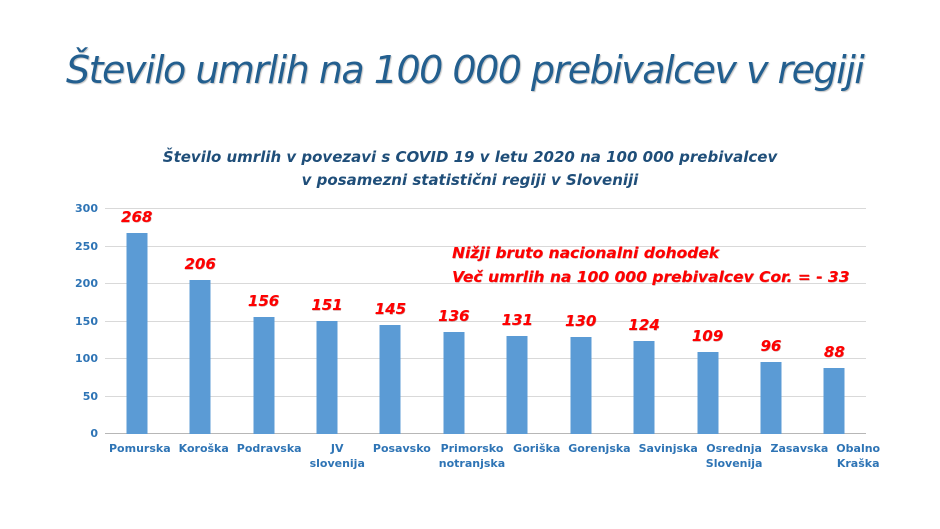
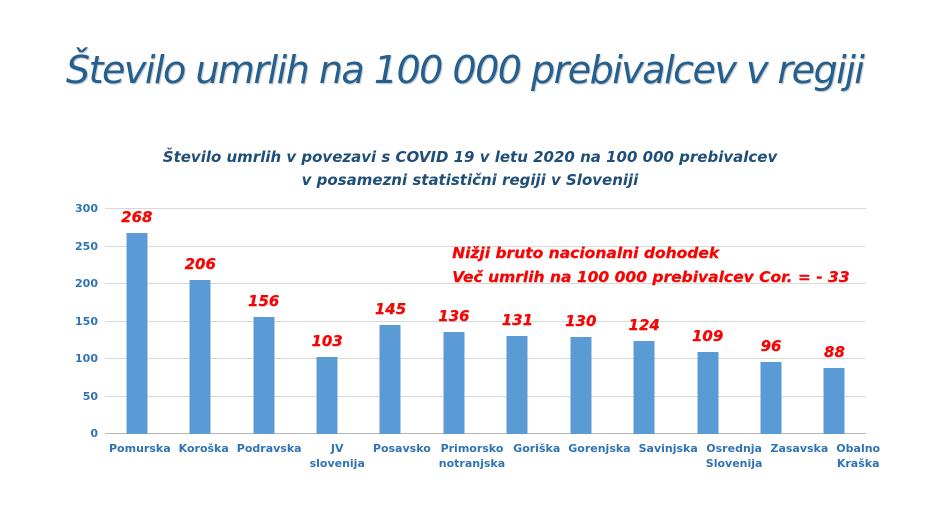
JV slovenija: 151 -> 103
